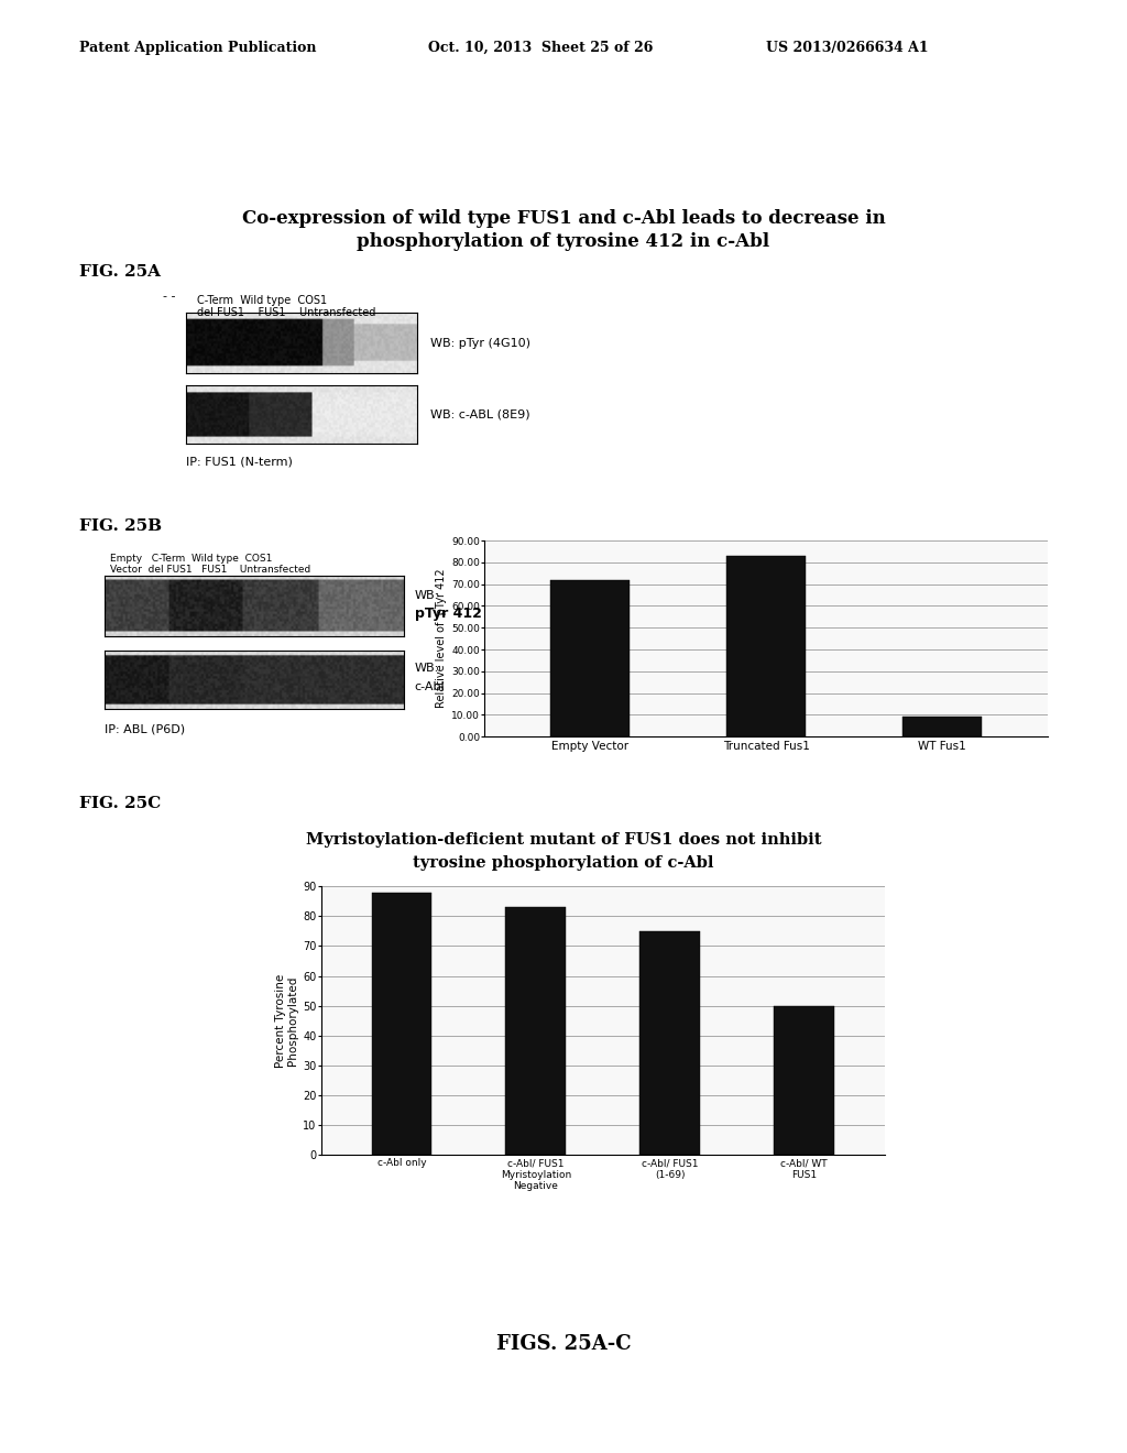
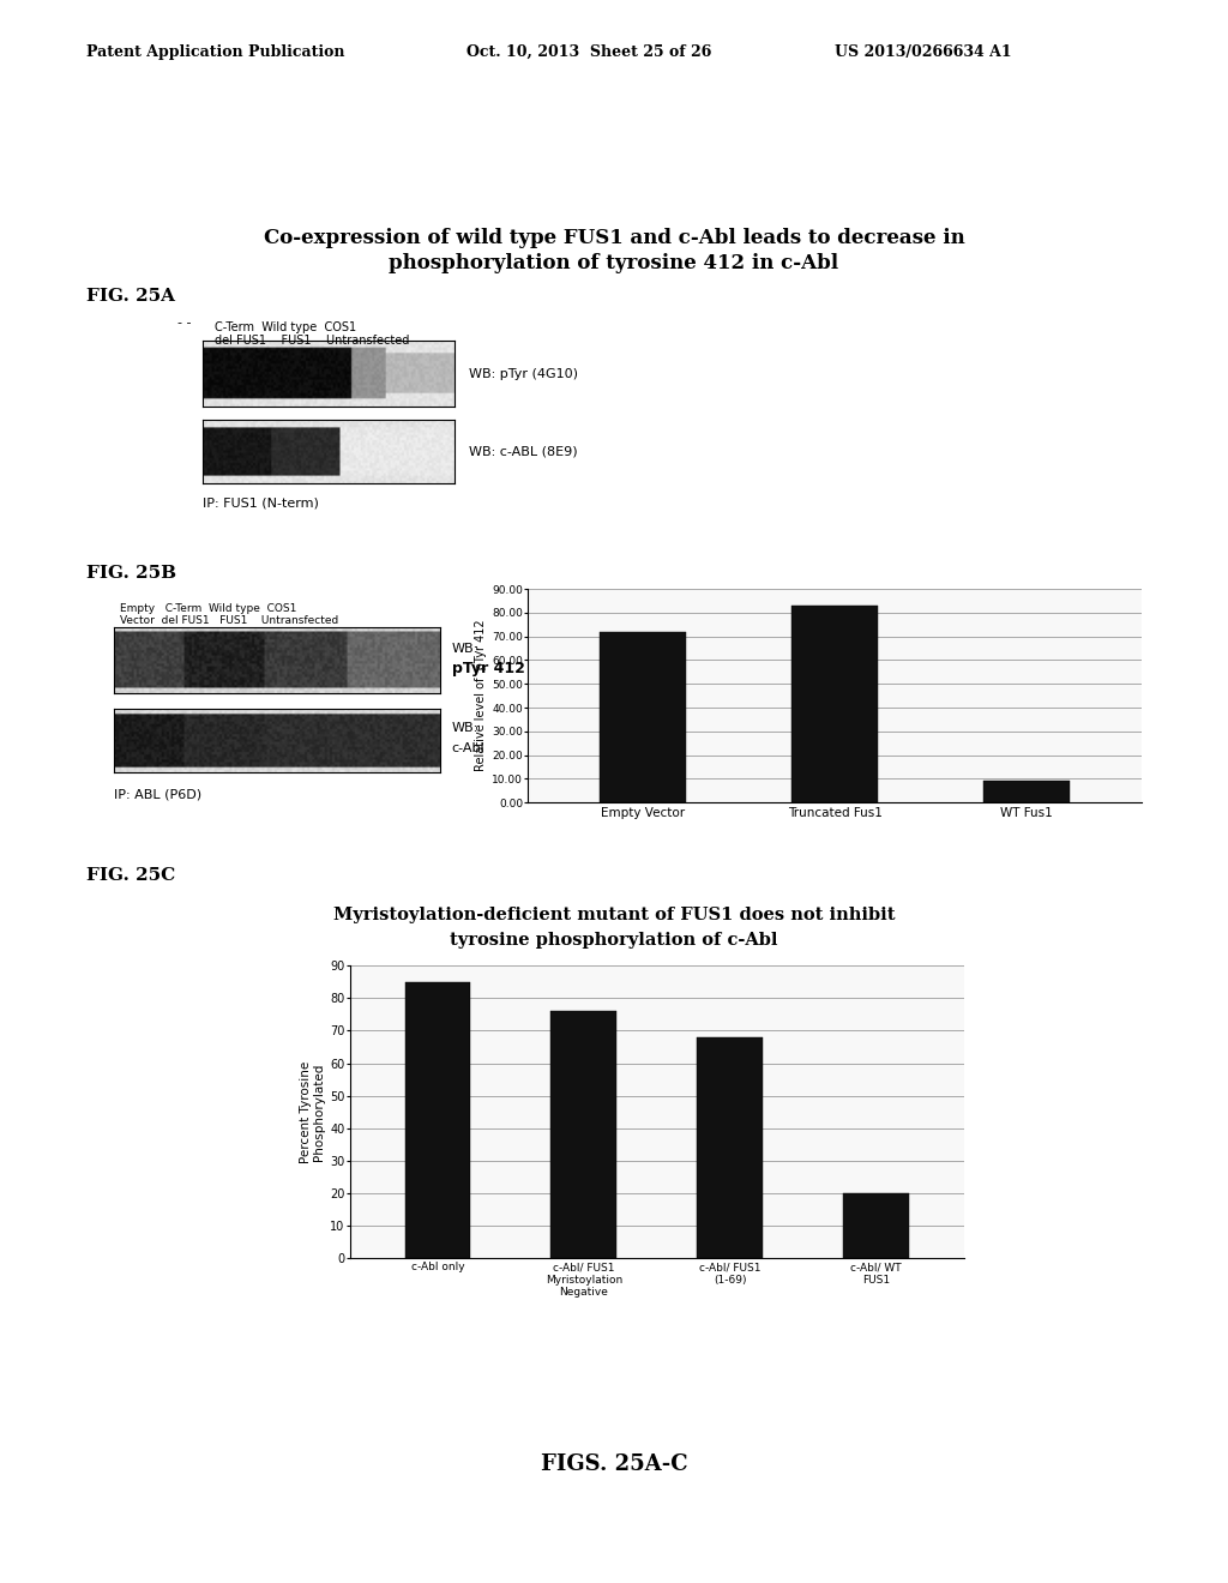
c-Abl only: 88 -> 85
c-Abl/ FUS1 Myristoylation Negative: 83 -> 76
c-Abl/ FUS1 (1-69): 75 -> 68
c-Abl/ WT FUS1: 50 -> 20
